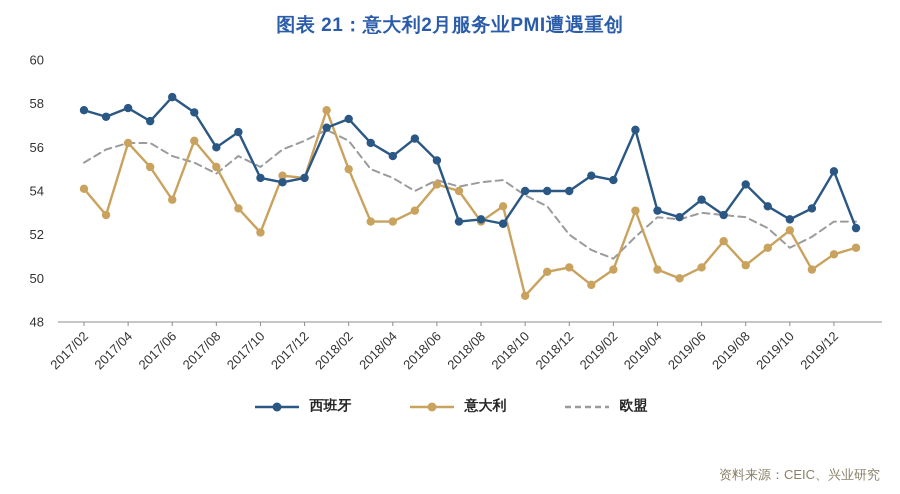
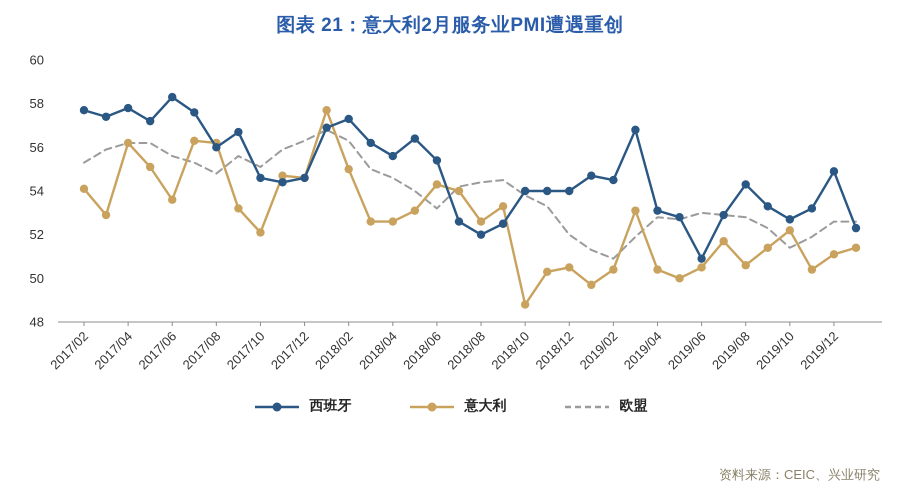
意大利/2017/08: 55.1 -> 56.2
欧盟/2018/06: 54.5 -> 53.2
西班牙/2018/08: 52.7 -> 52.0
意大利/2018/10: 49.2 -> 48.8
西班牙/2019/06: 53.6 -> 50.9
